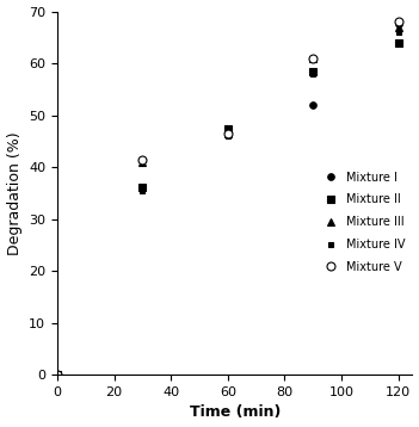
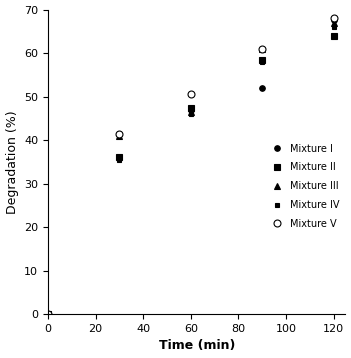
Mixture V/60: 46.5 -> 50.5
